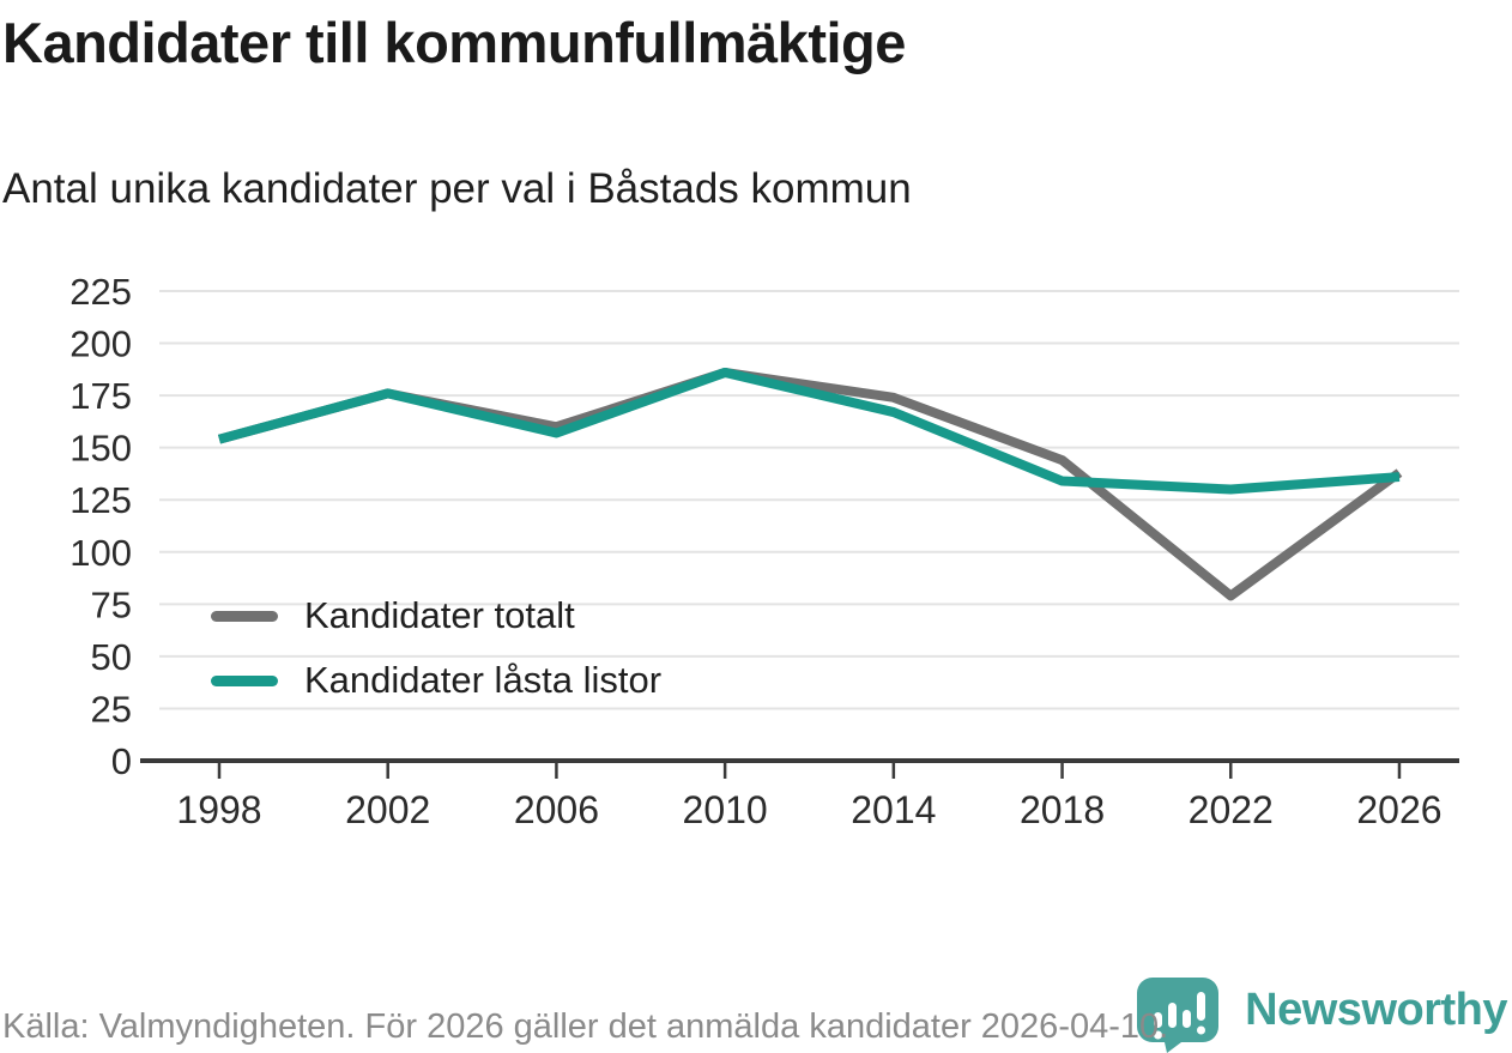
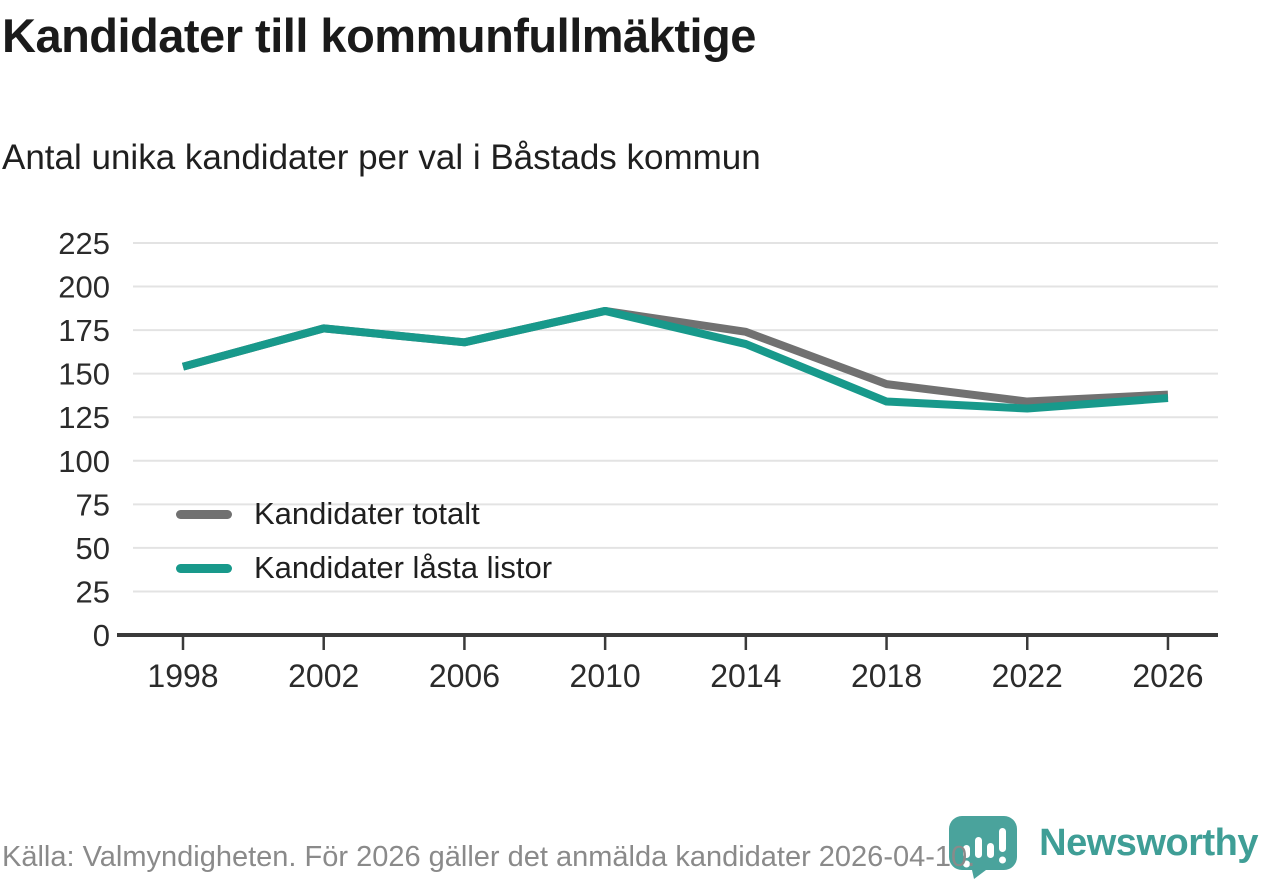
Kandidater totalt/2006: 160 -> 168
Kandidater låsta listor/2006: 157 -> 168
Kandidater totalt/2022: 79 -> 134
